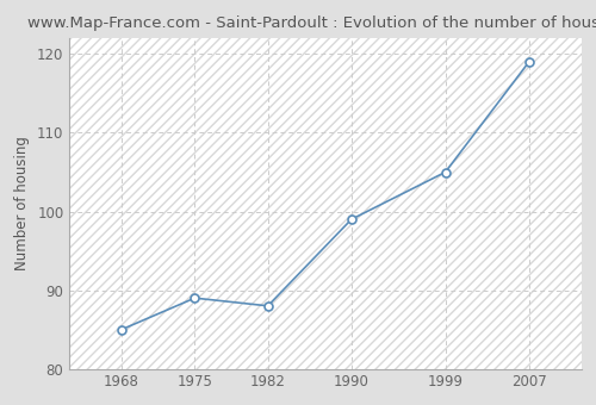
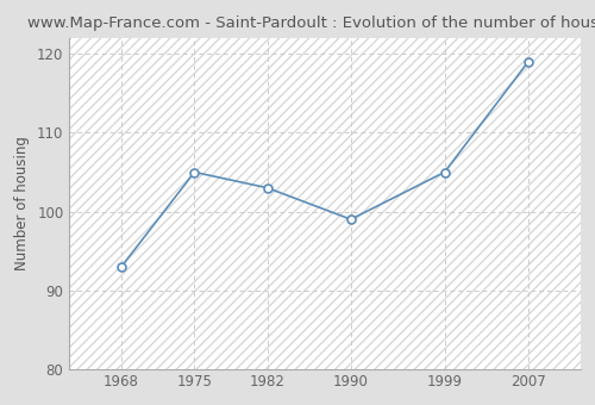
1968: 85 -> 93
1975: 89 -> 105
1982: 88 -> 103
